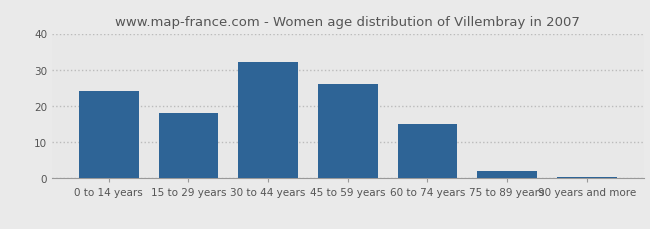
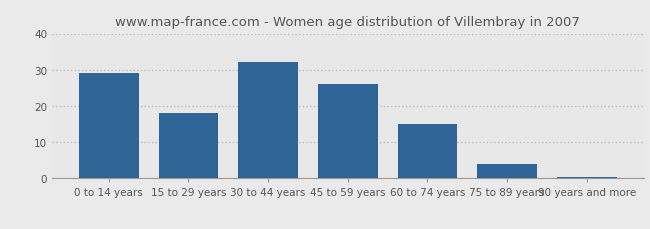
0 to 14 years: 24.0 -> 29.0
75 to 89 years: 2.0 -> 4.0
